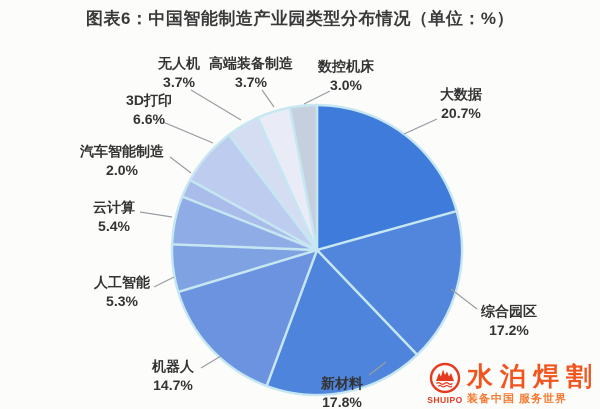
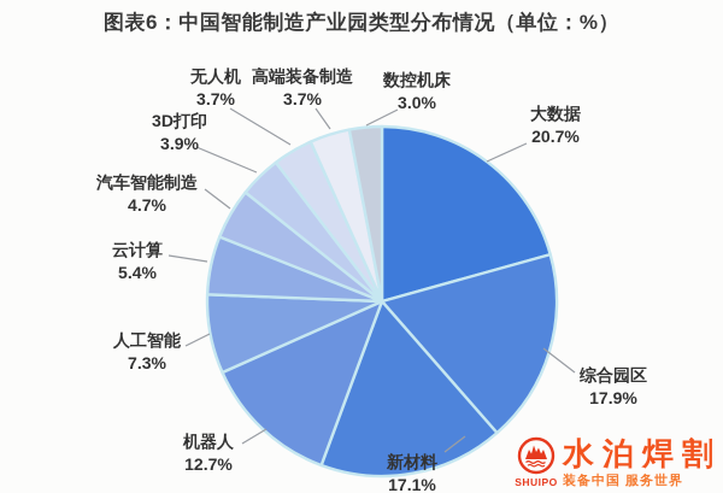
综合园区: 17.2% -> 17.9%
新材料: 17.8% -> 17.1%
机器人: 14.7% -> 12.7%
人工智能: 5.3% -> 7.3%
汽车智能制造: 2.0% -> 4.7%
3D打印: 6.6% -> 3.9%
